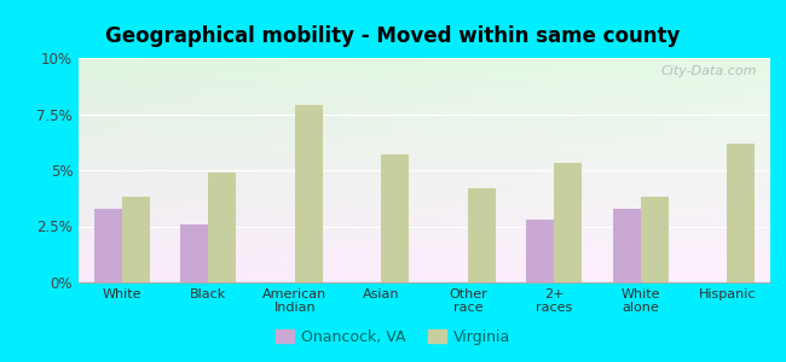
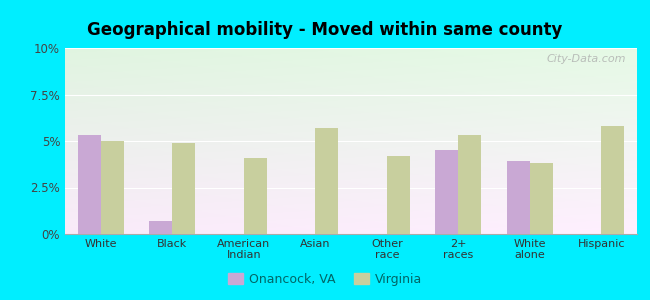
Onancock, VA/White: 3.3% -> 5.3%
Virginia/White: 3.8% -> 5.0%
Onancock, VA/Black: 2.6% -> 0.7%
Virginia/American Indian: 7.9% -> 4.1%
Onancock, VA/2+ races: 2.8% -> 4.5%
Onancock, VA/White alone: 3.3% -> 3.9%
Virginia/Hispanic: 6.2% -> 5.8%
